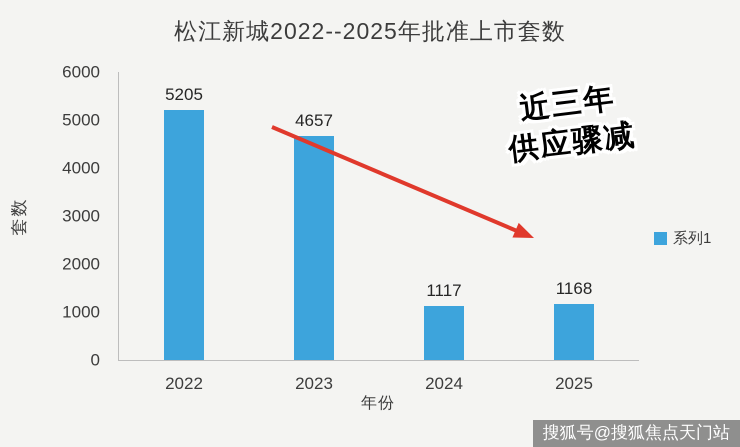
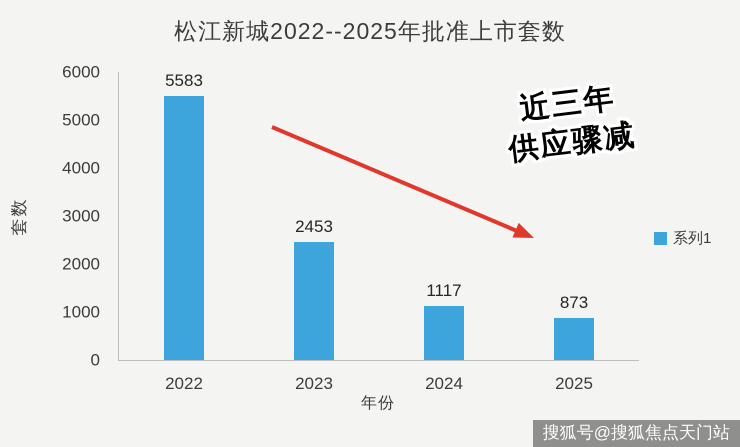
2022: 5205 -> 5583
2023: 4657 -> 2453
2025: 1168 -> 873
